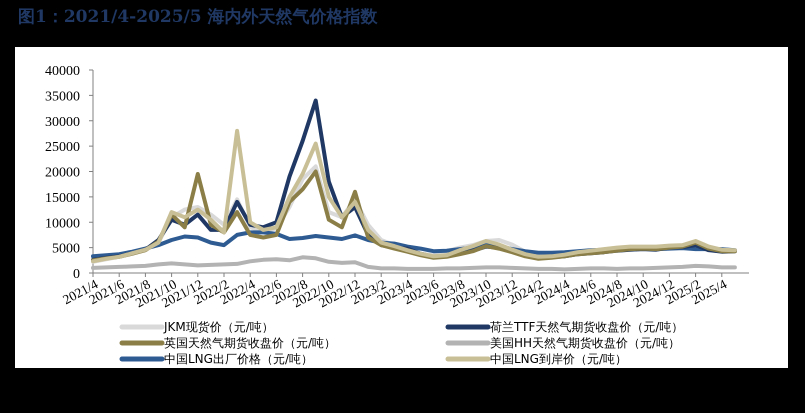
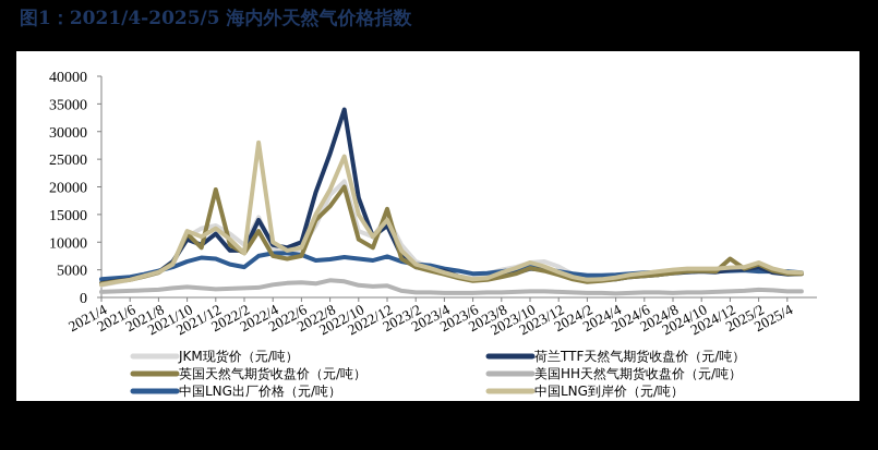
英国天然气期货收盘价（元/吨）/2024/12: 5000 -> 7000
